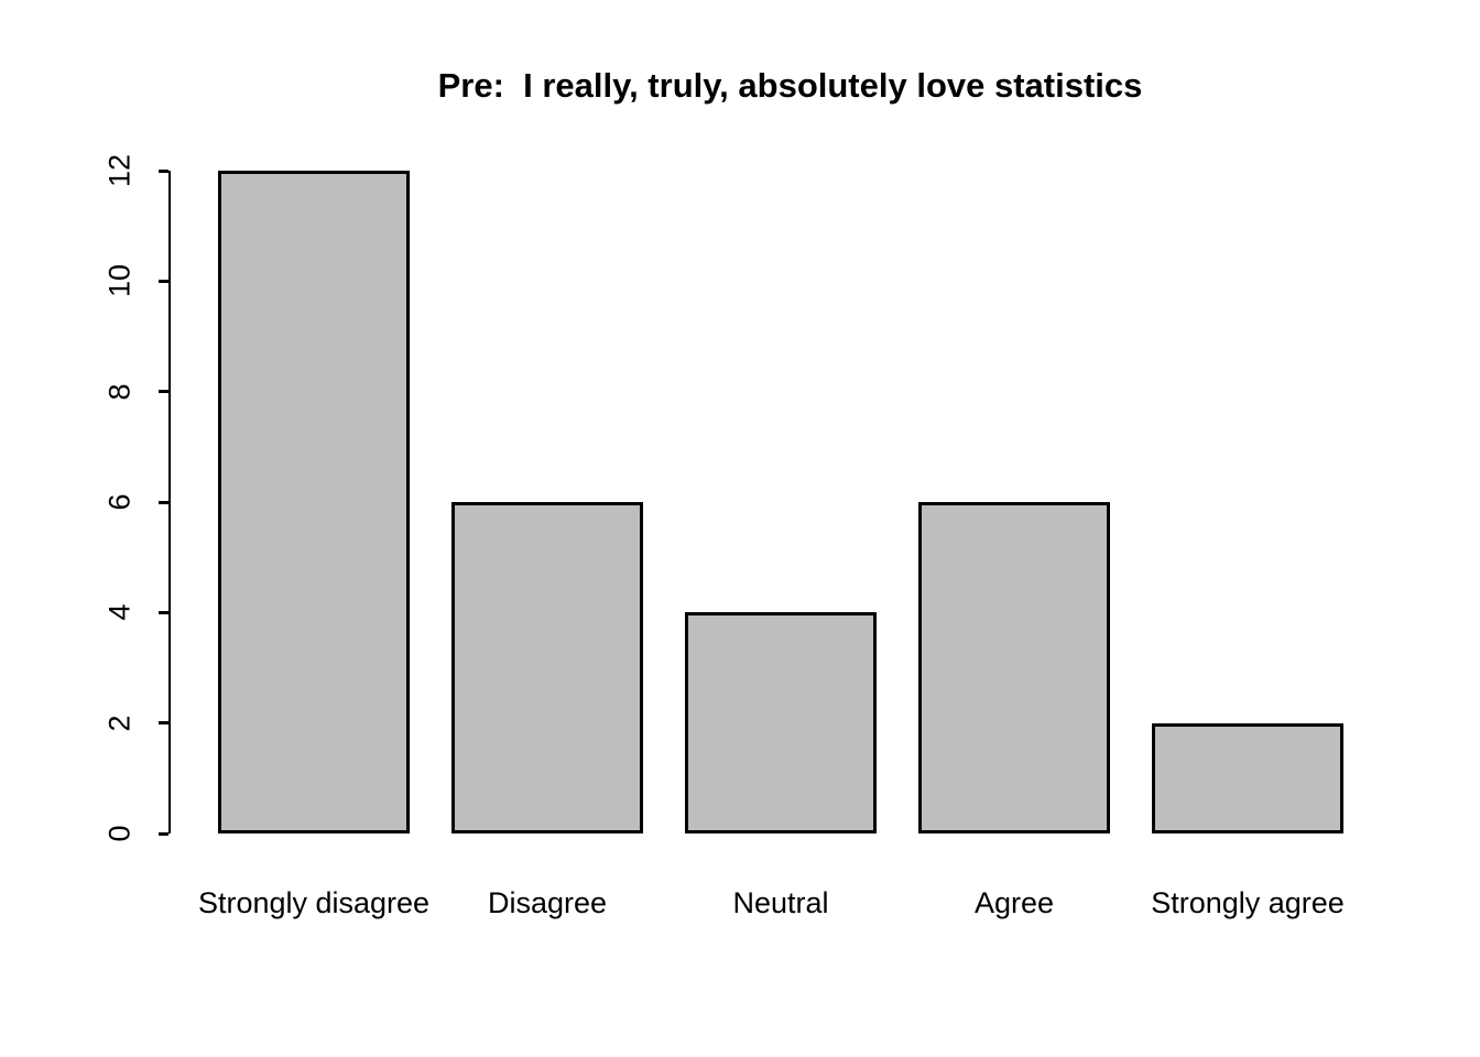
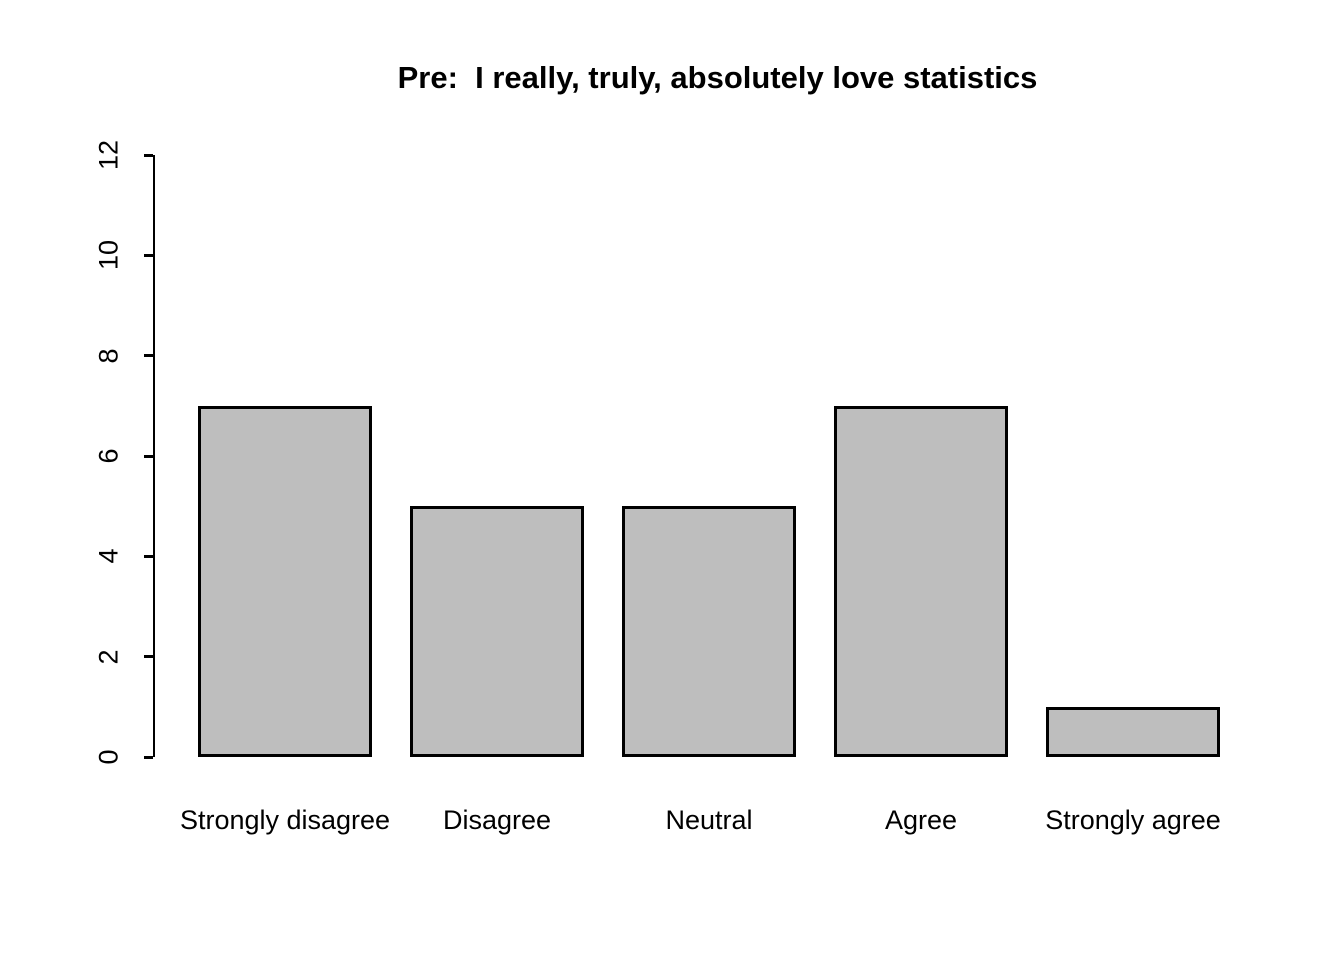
Strongly disagree: 12 -> 7
Disagree: 6 -> 5
Neutral: 4 -> 5
Agree: 6 -> 7
Strongly agree: 2 -> 1
